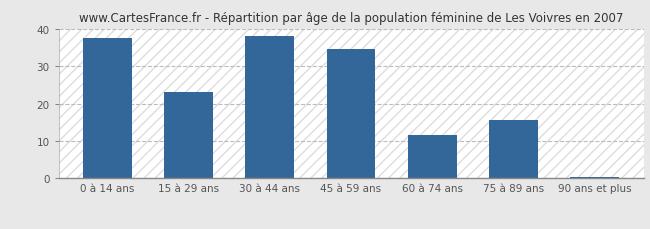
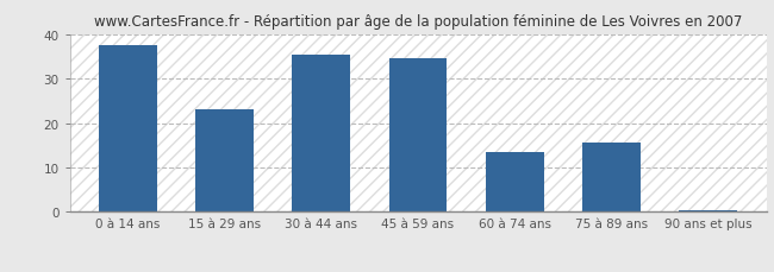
30 à 44 ans: 38.0 -> 35.5
60 à 74 ans: 11.5 -> 13.5
